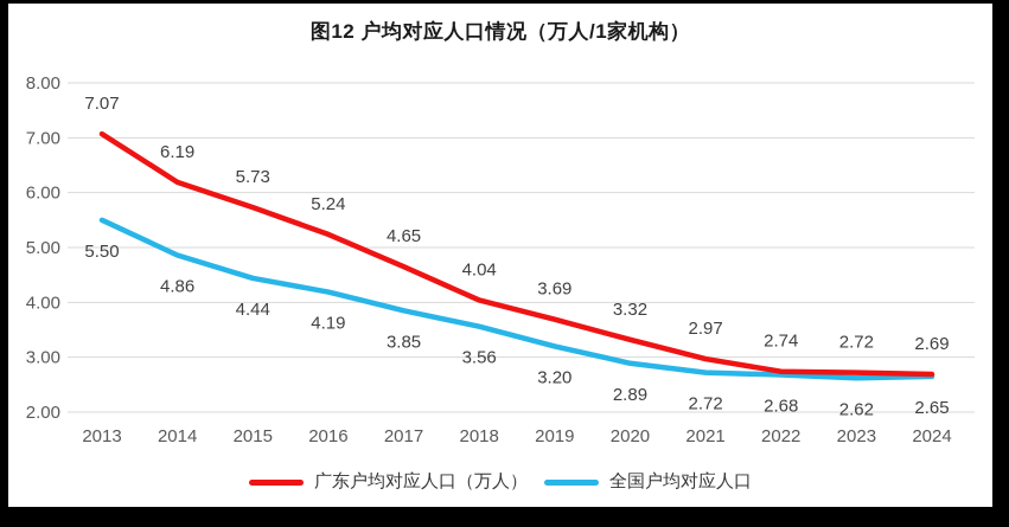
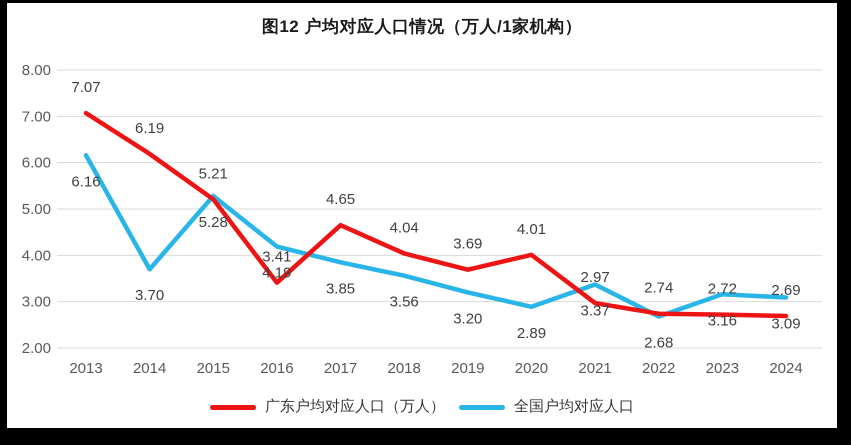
全国户均对应人口/2013: 5.50 -> 6.16
全国户均对应人口/2014: 4.86 -> 3.70
广东户均对应人口（万人）/2015: 5.73 -> 5.21
全国户均对应人口/2015: 4.44 -> 5.28
广东户均对应人口（万人）/2016: 5.24 -> 3.41
广东户均对应人口（万人）/2020: 3.32 -> 4.01
全国户均对应人口/2021: 2.72 -> 3.37
全国户均对应人口/2023: 2.62 -> 3.16
全国户均对应人口/2024: 2.65 -> 3.09
